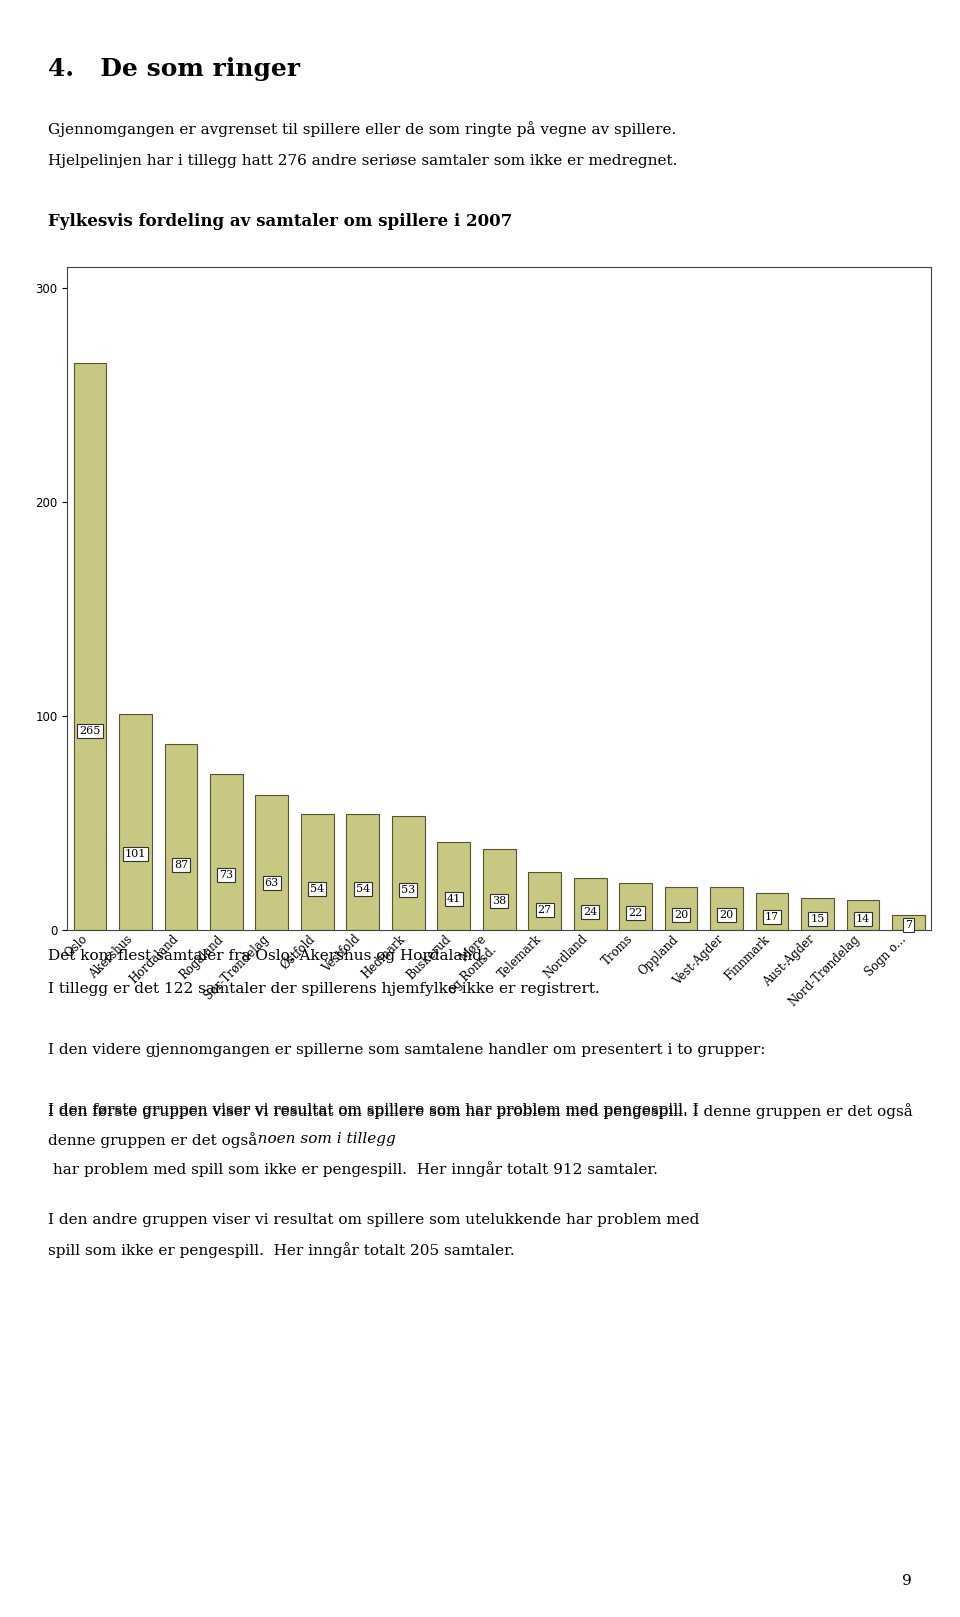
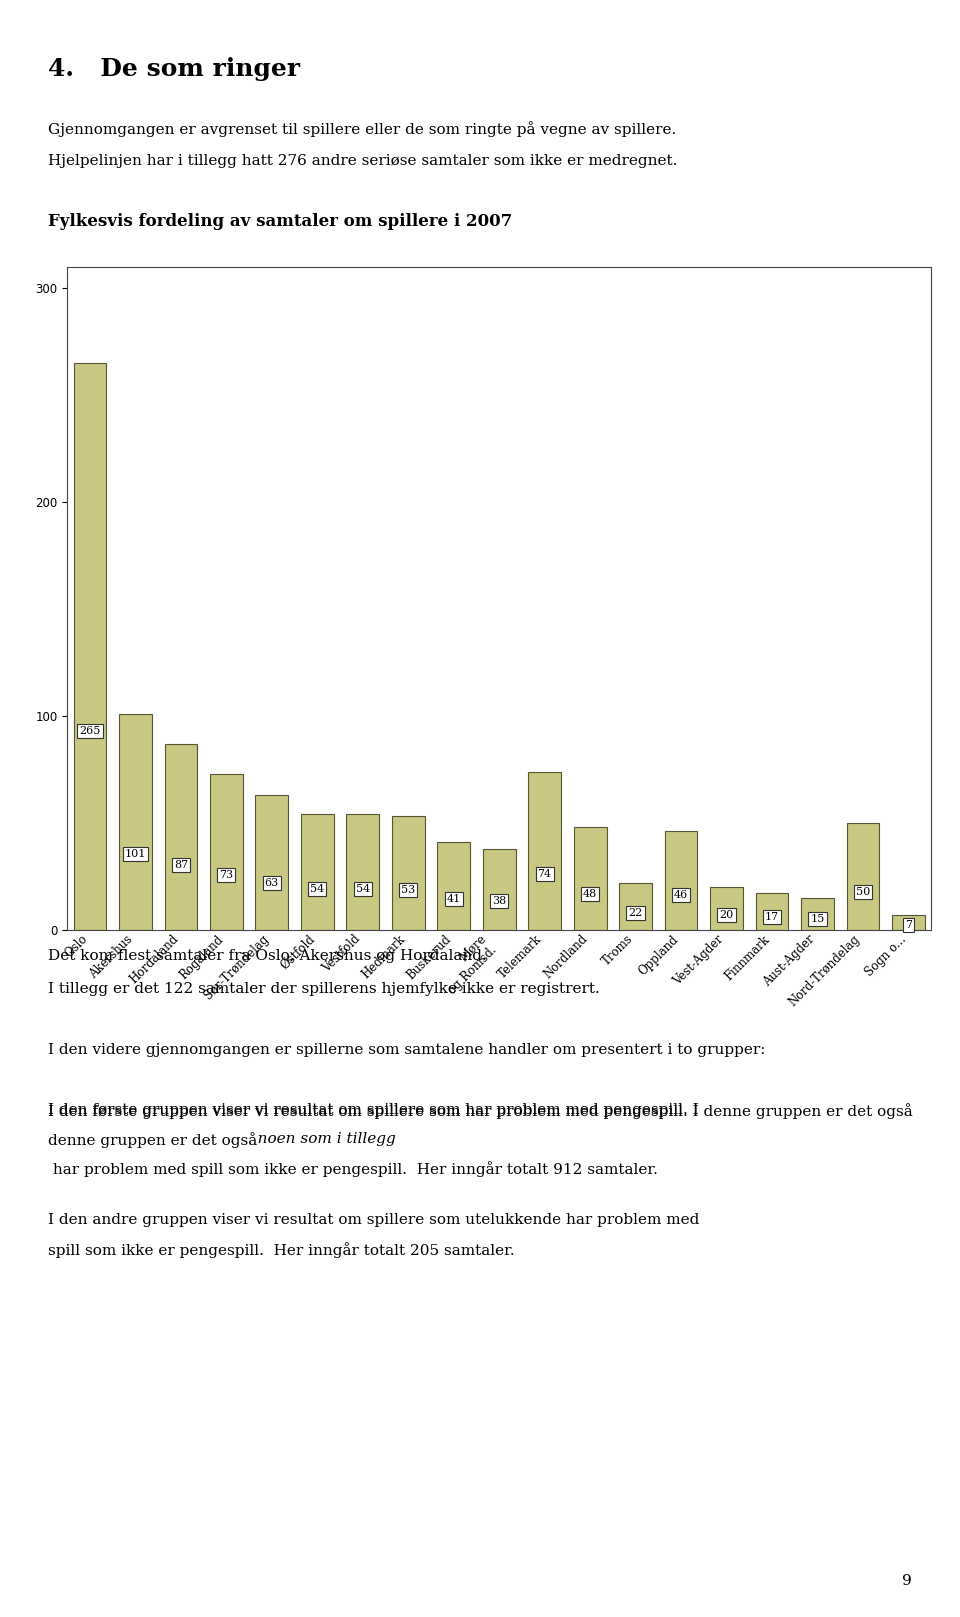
Telemark: 27 -> 74
Nordland: 24 -> 48
Oppland: 20 -> 46
Nord-Trøndelag: 14 -> 50
